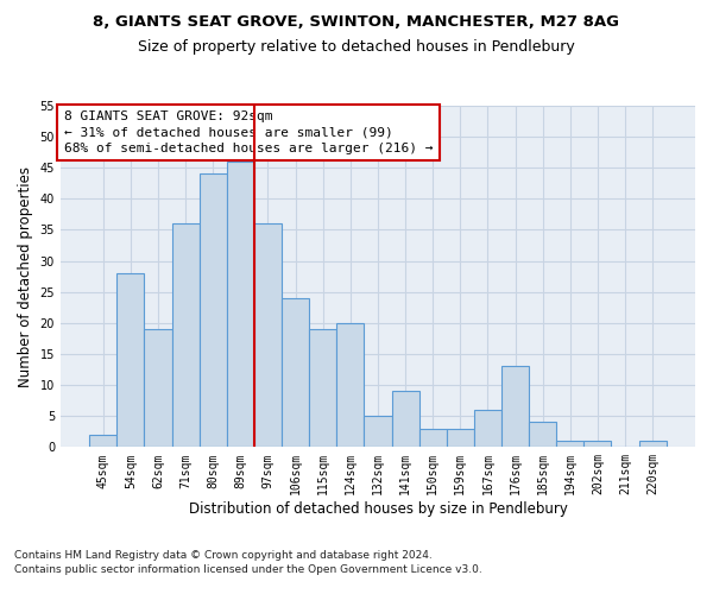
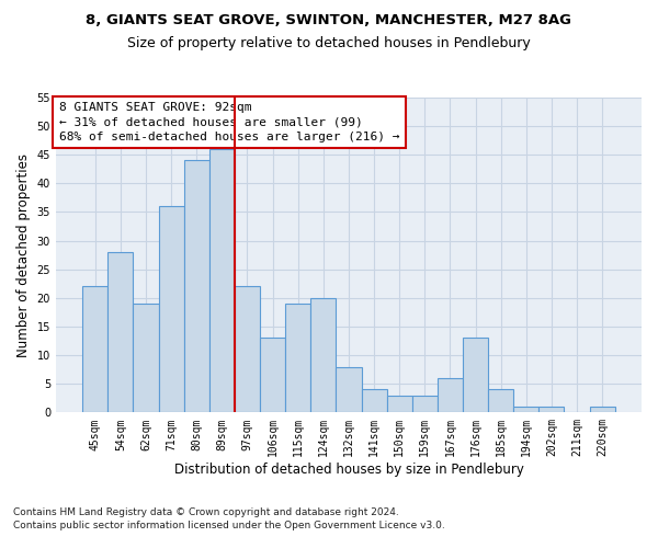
45sqm: 2 -> 22
97sqm: 36 -> 22
106sqm: 24 -> 13
132sqm: 5 -> 8
141sqm: 9 -> 4
